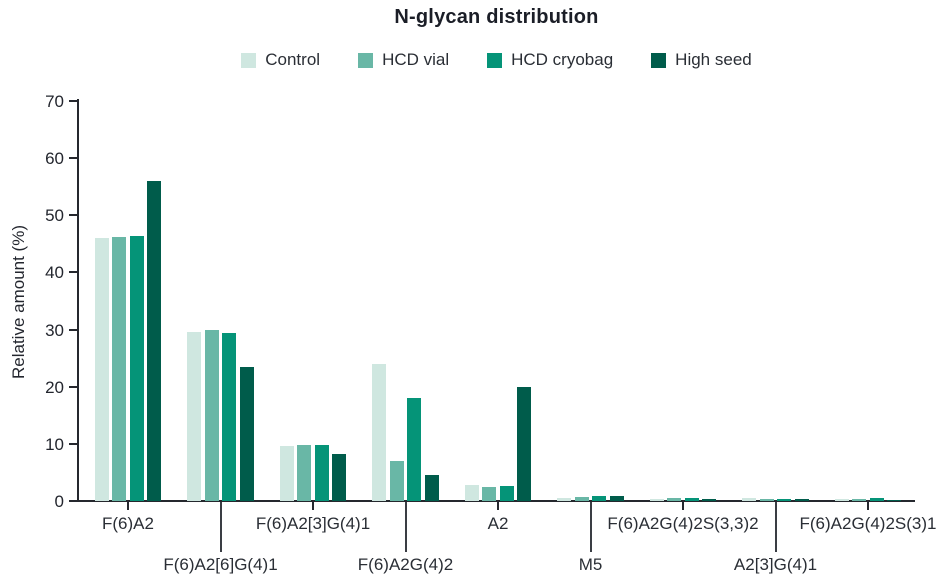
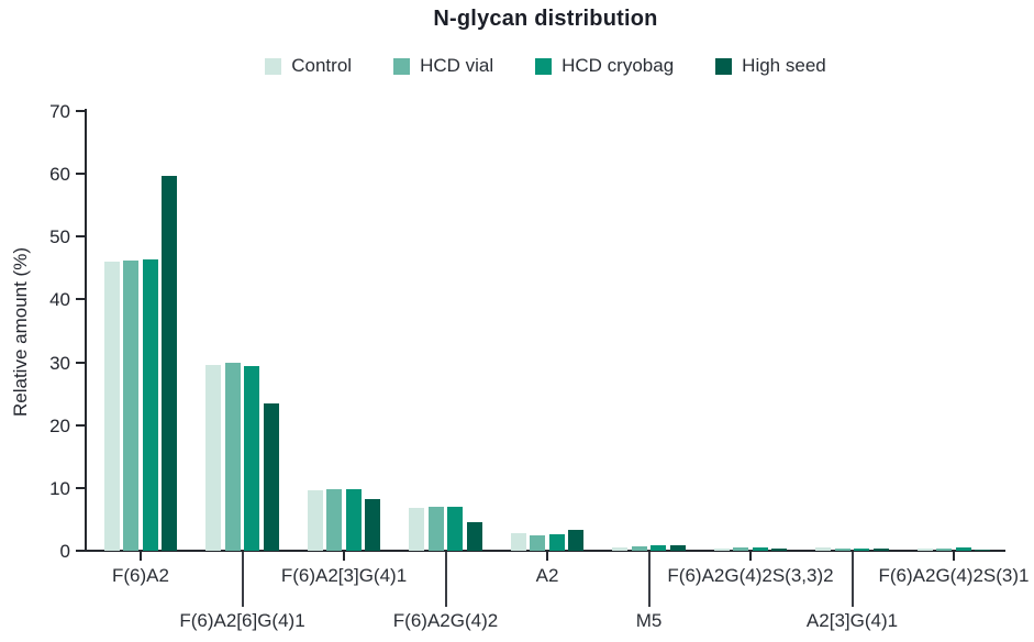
High seed/F(6)A2: 56 -> 60
Control/F(6)A2G(4)2: 24 -> 7
HCD cryobag/F(6)A2G(4)2: 18 -> 7
High seed/A2: 20 -> 3
